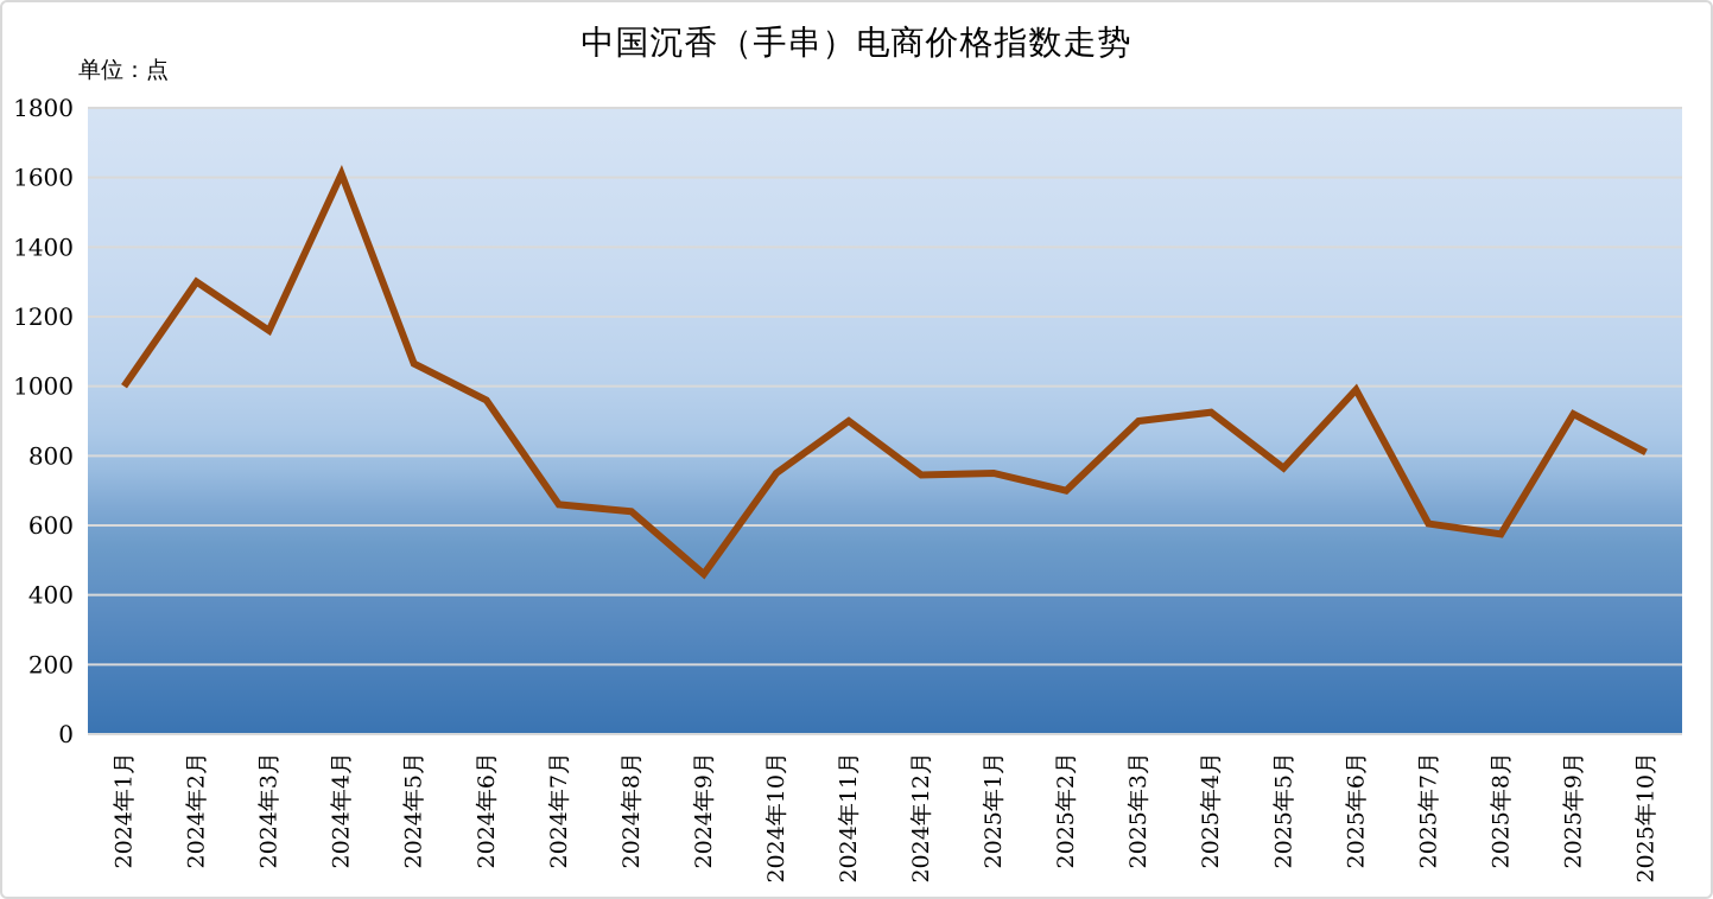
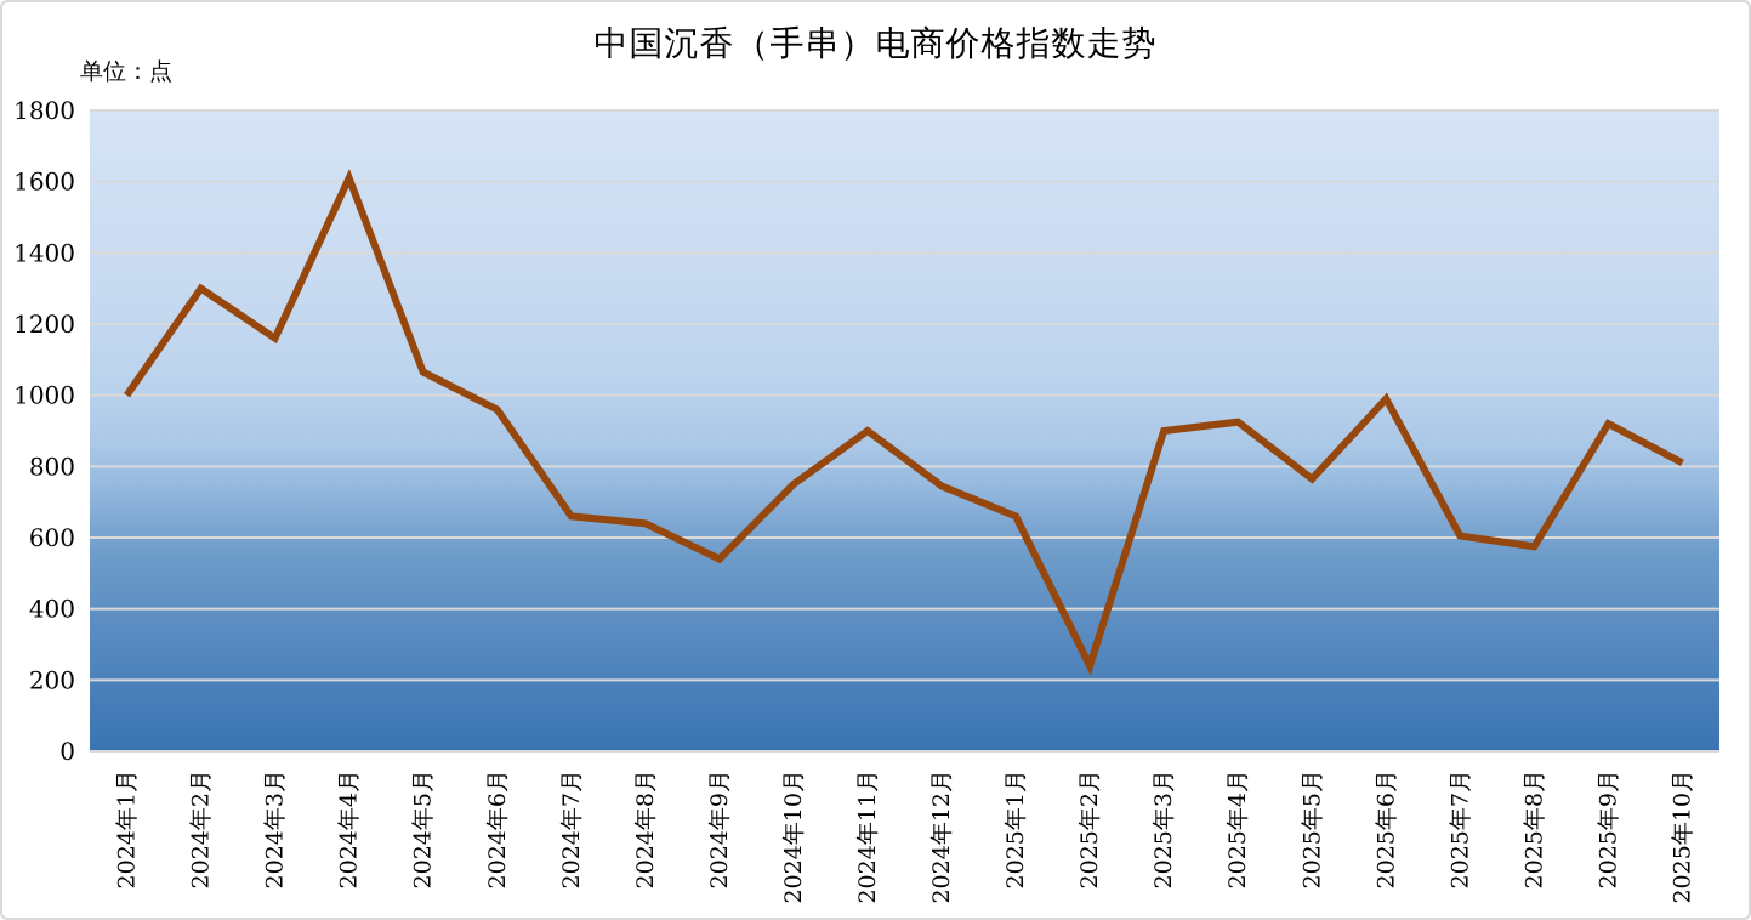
2024年9月: 460 -> 540
2025年1月: 750 -> 660
2025年2月: 700 -> 240
